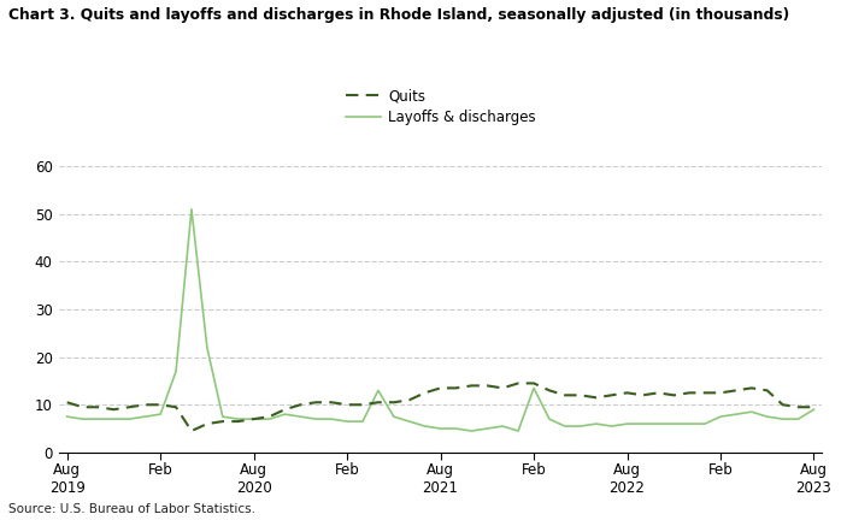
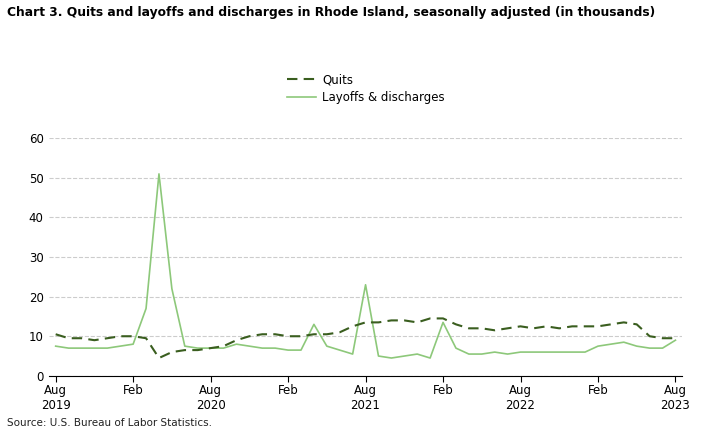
Layoffs & discharges/Aug 2021: 5.0 -> 23.0
